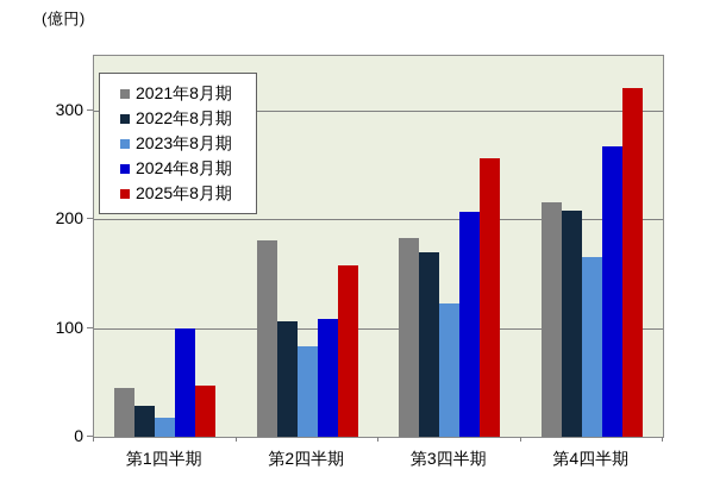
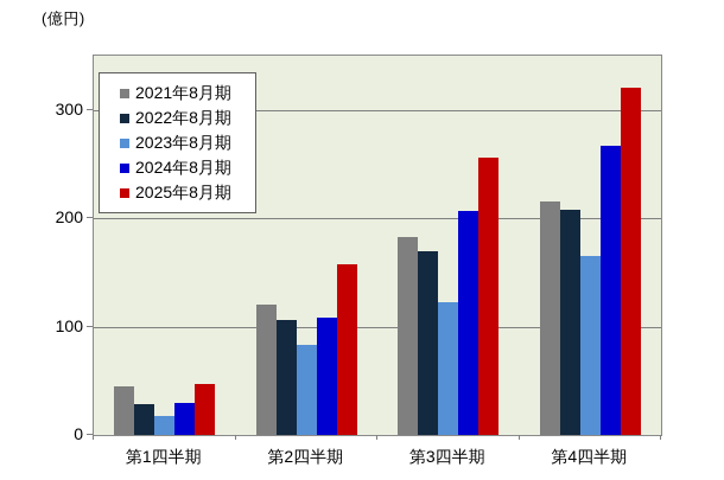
2024年8月期/第1四半期: 100 -> 30
2021年8月期/第2四半期: 180 -> 120
